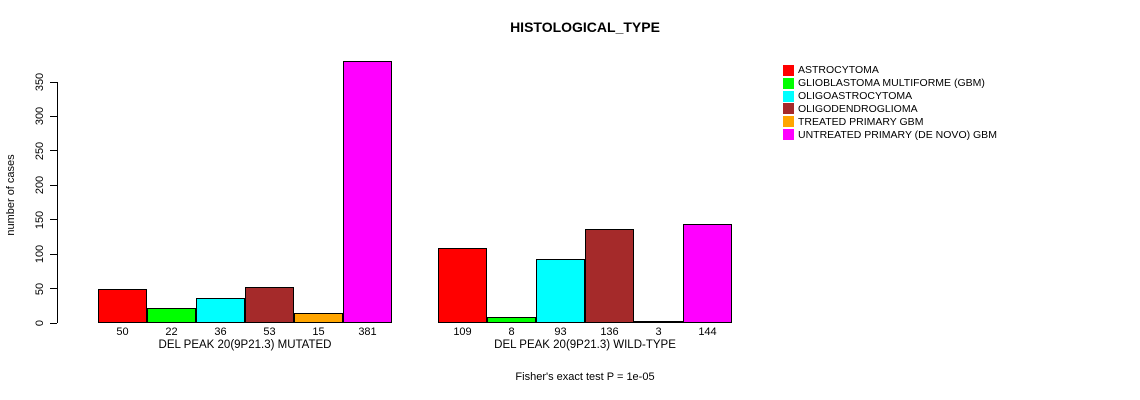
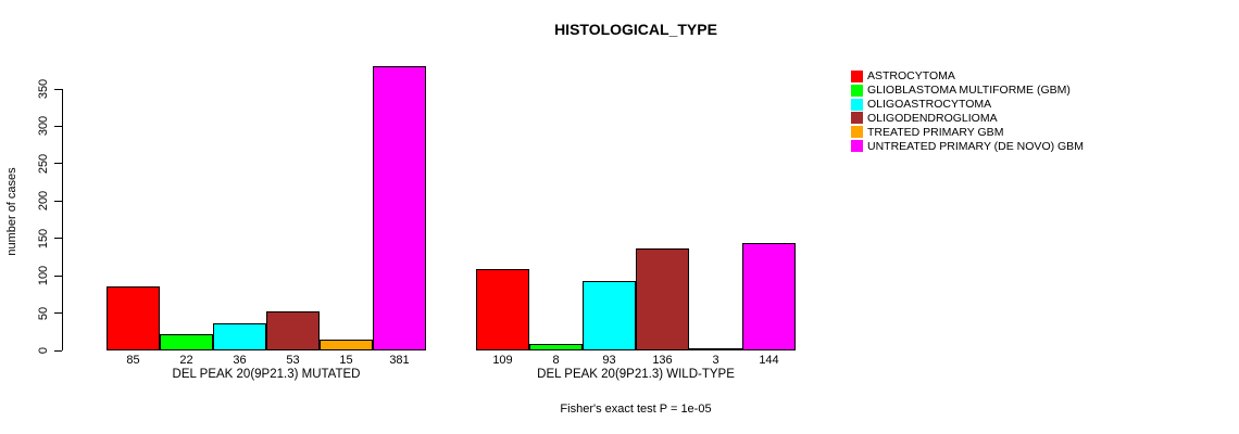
ASTROCYTOMA/DEL PEAK 20(9P21.3) MUTATED: 50 -> 85
